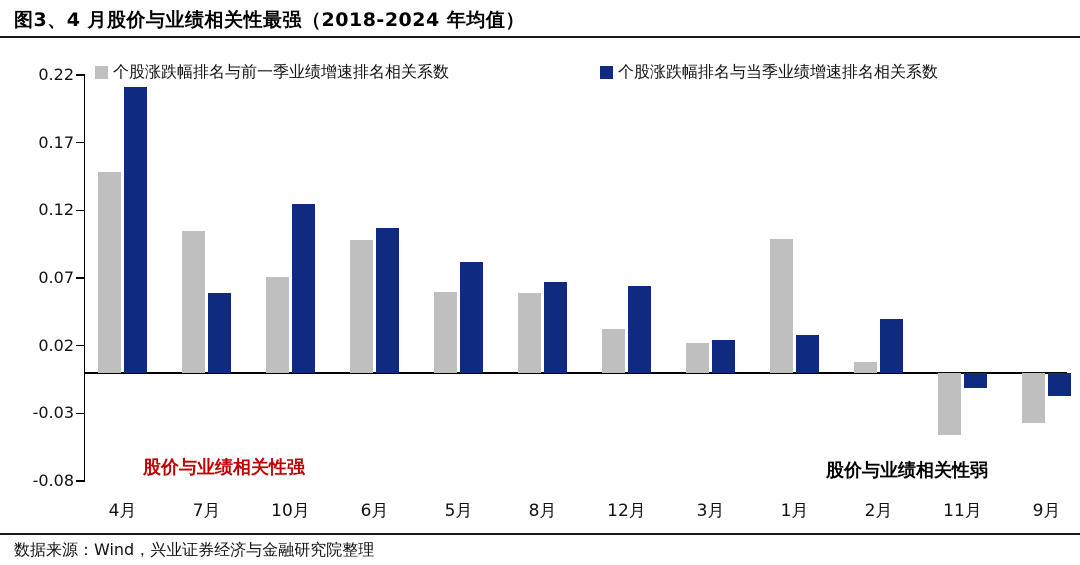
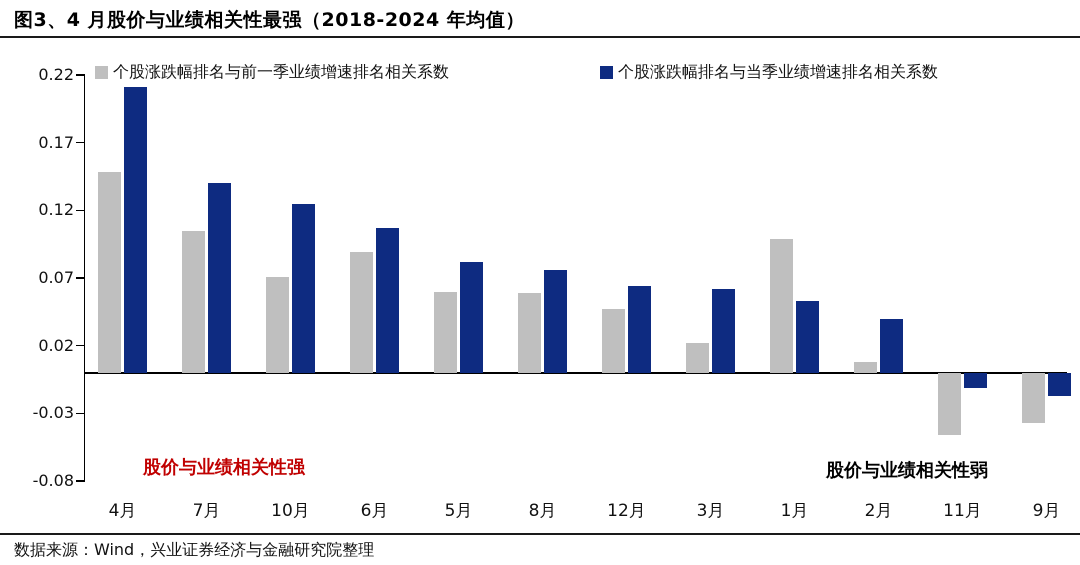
个股涨跌幅排名与当季业绩增速排名相关系数/7月: 0.059 -> 0.140
个股涨跌幅排名与前一季业绩增速排名相关系数/6月: 0.098 -> 0.089
个股涨跌幅排名与当季业绩增速排名相关系数/8月: 0.067 -> 0.076
个股涨跌幅排名与前一季业绩增速排名相关系数/12月: 0.032 -> 0.047
个股涨跌幅排名与当季业绩增速排名相关系数/3月: 0.024 -> 0.062
个股涨跌幅排名与当季业绩增速排名相关系数/1月: 0.028 -> 0.053
